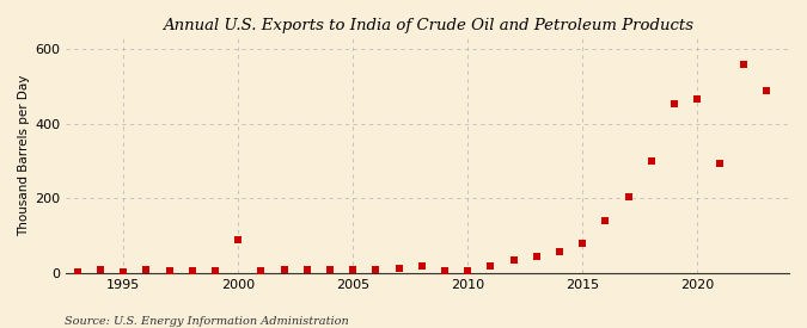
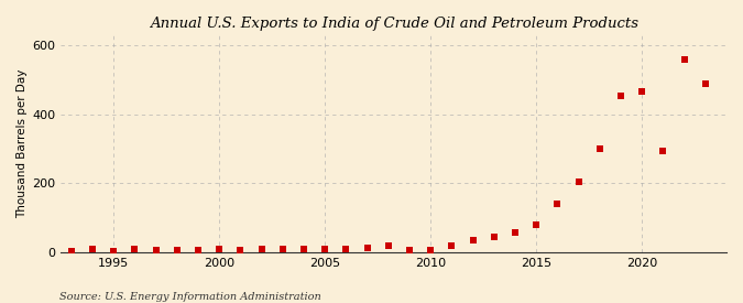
2000: 90 -> 10
